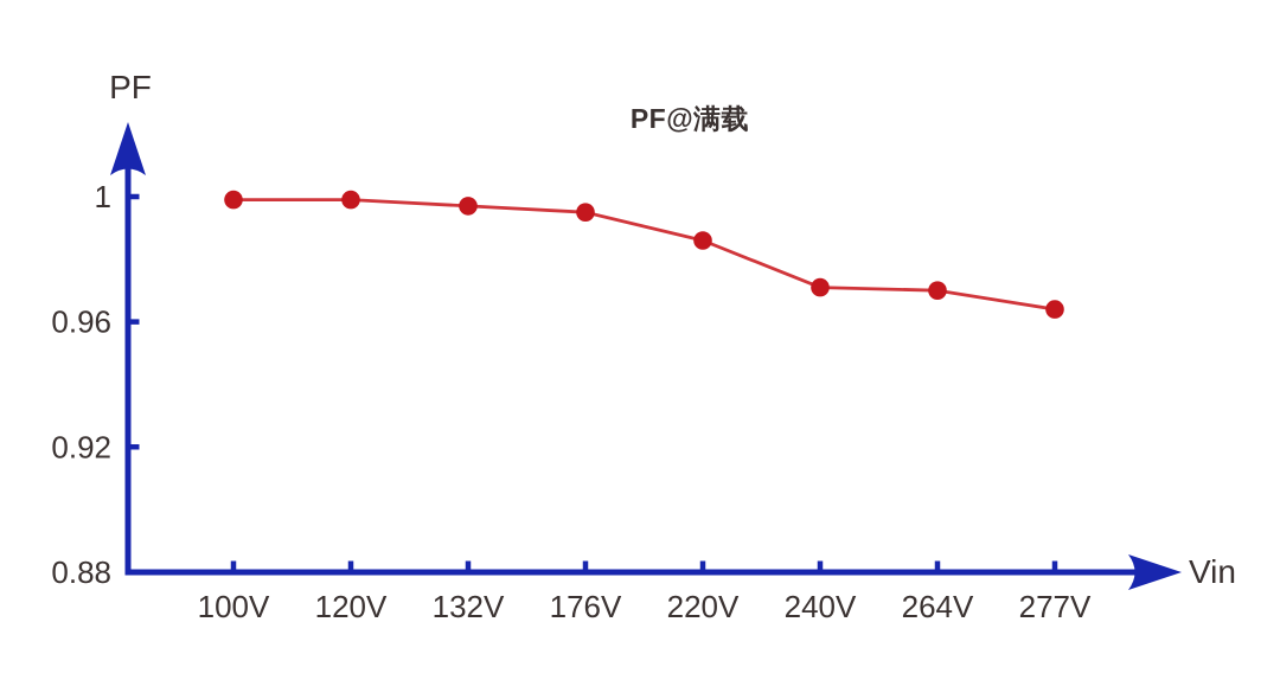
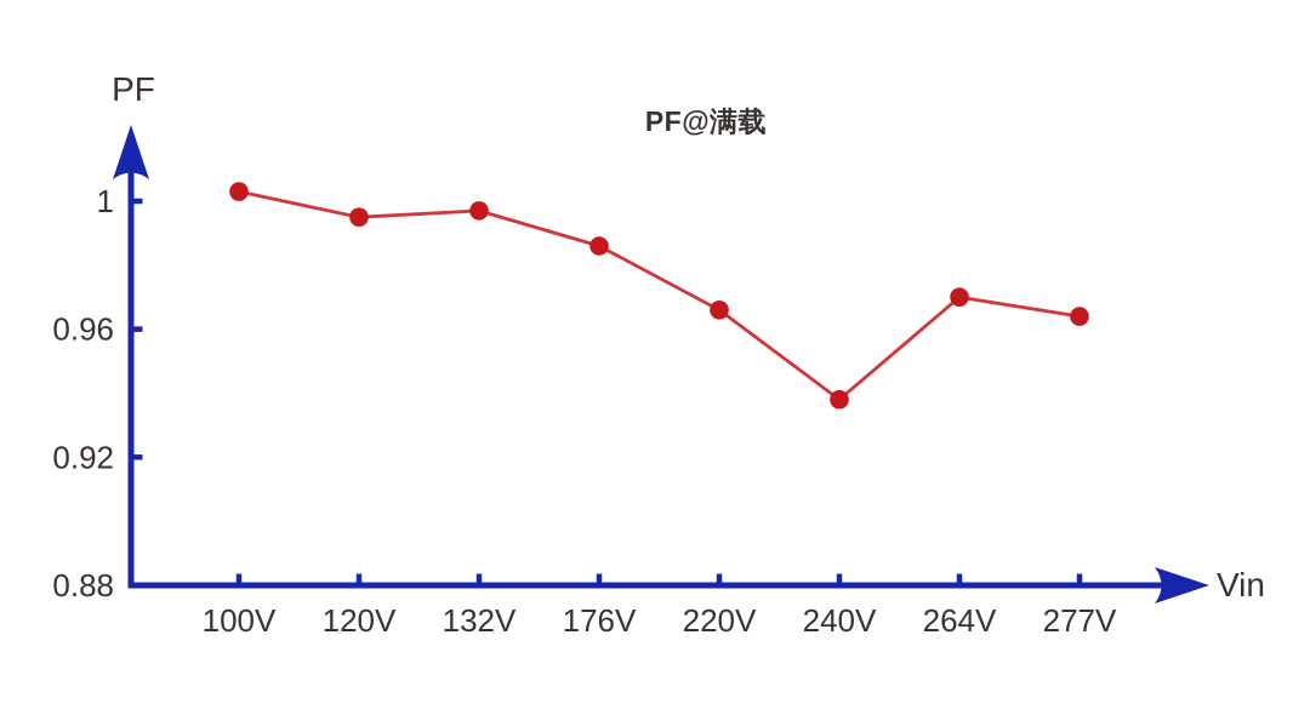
100V: 0.999 -> 1.003
120V: 0.999 -> 0.995
176V: 0.995 -> 0.986
220V: 0.986 -> 0.966
240V: 0.971 -> 0.938
